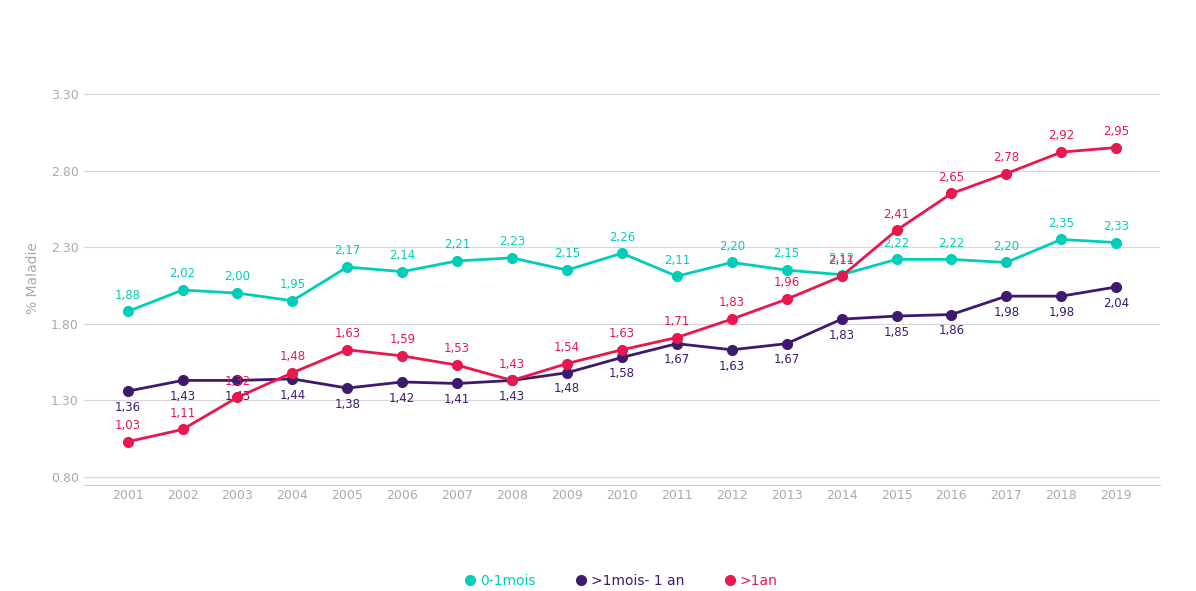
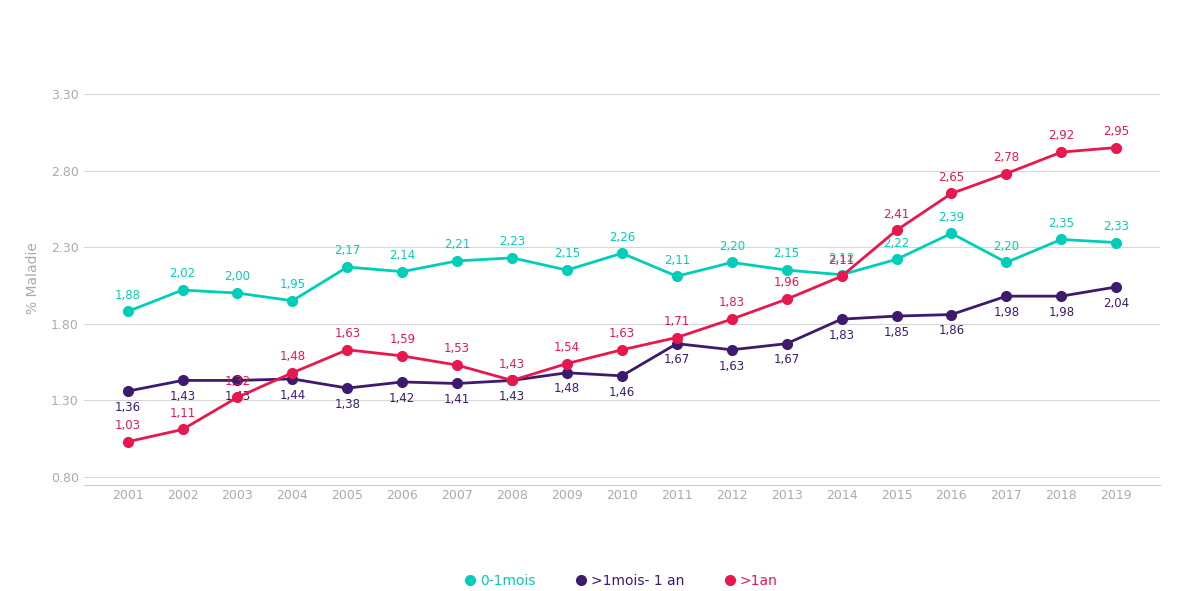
>1mois- 1 an/2010: 1,58 -> 1,46
0-1mois/2016: 2,22 -> 2,39
